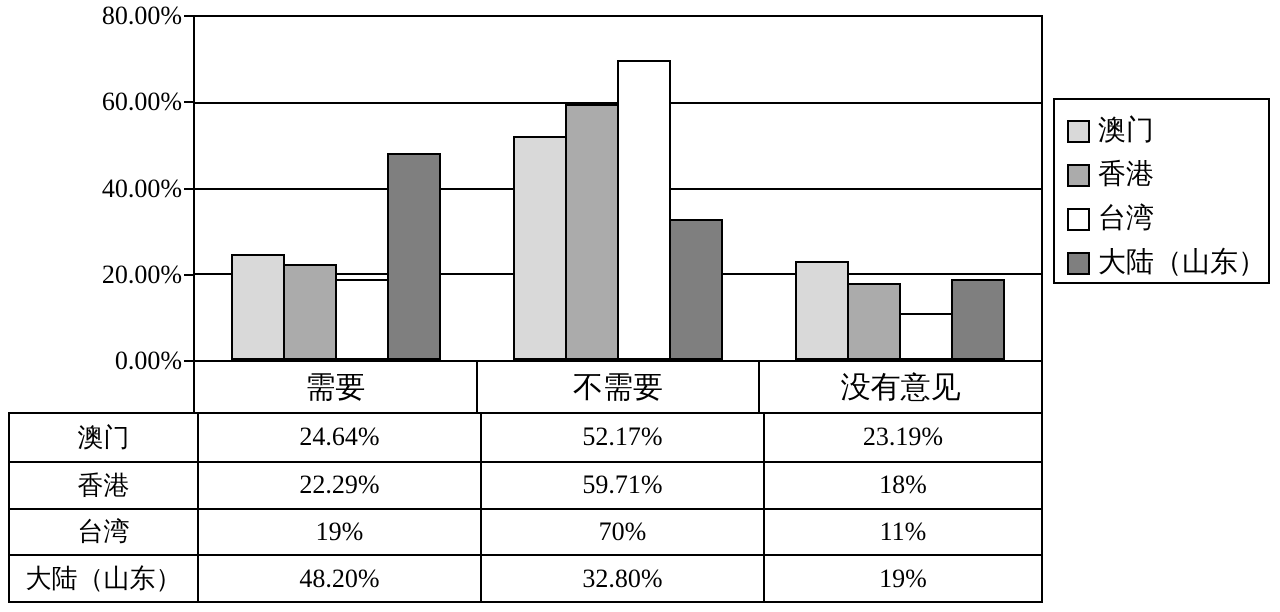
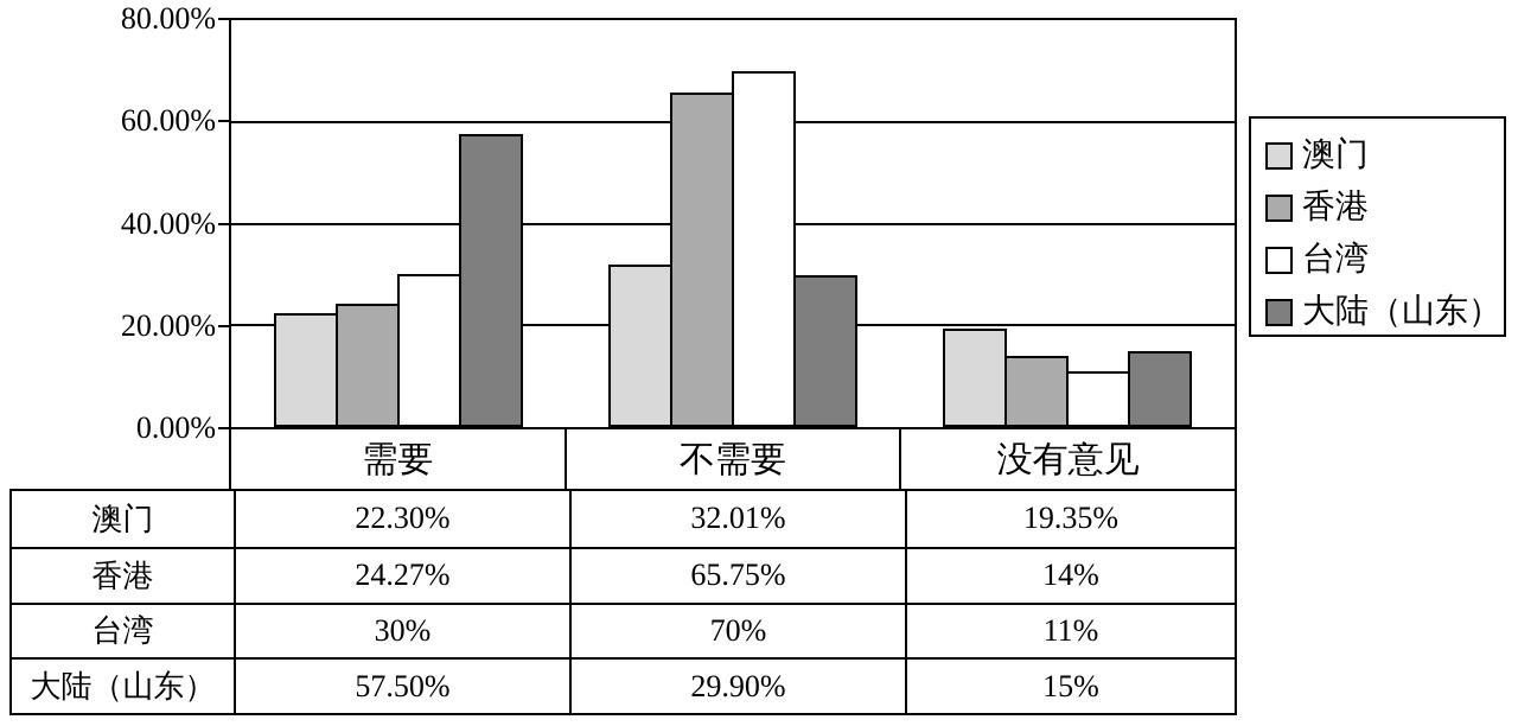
澳门/需要: 24.64% -> 22.30%
香港/需要: 22.29% -> 24.27%
台湾/需要: 19% -> 30%
大陆（山东）/需要: 48.20% -> 57.50%
澳门/不需要: 52.17% -> 32.01%
香港/不需要: 59.71% -> 65.75%
大陆（山东）/不需要: 32.80% -> 29.90%
澳门/没有意见: 23.19% -> 19.35%
香港/没有意见: 18% -> 14%
大陆（山东）/没有意见: 19% -> 15%
